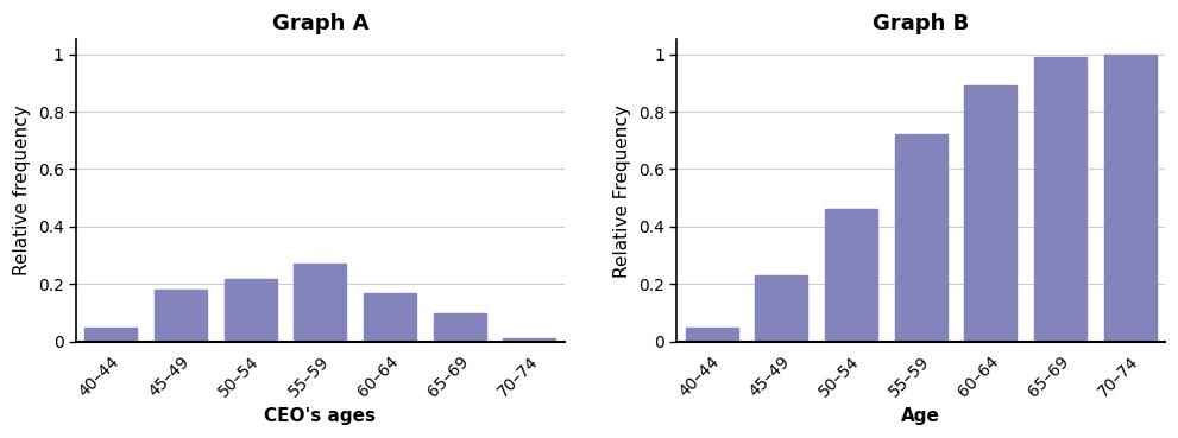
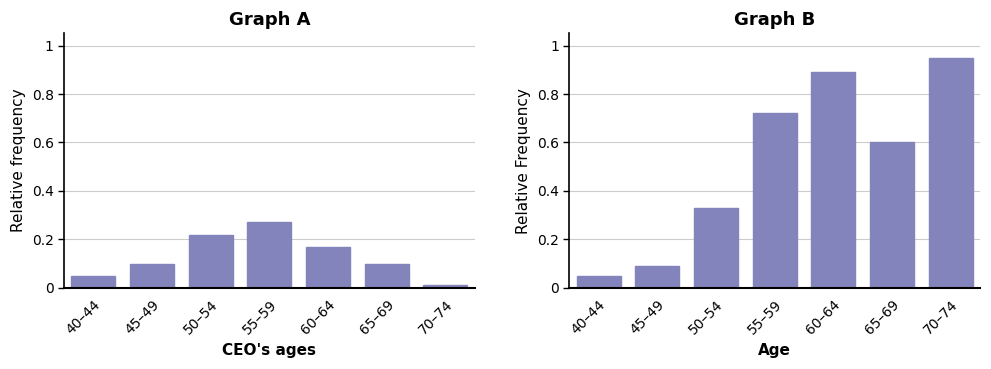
Graph A/45–49: 0.18 -> 0.10
Graph B/45–49: 0.23 -> 0.09
Graph B/50–54: 0.46 -> 0.33
Graph B/65–69: 0.99 -> 0.60
Graph B/70–74: 1.00 -> 0.95
